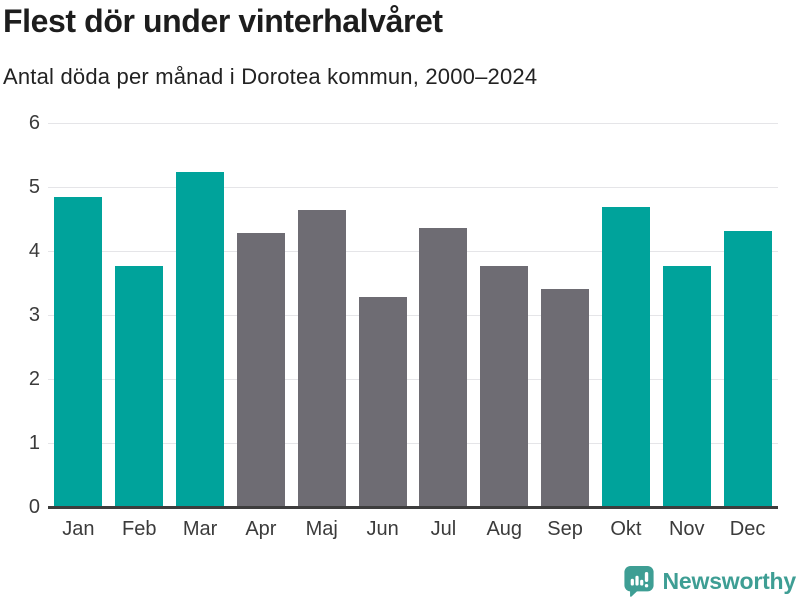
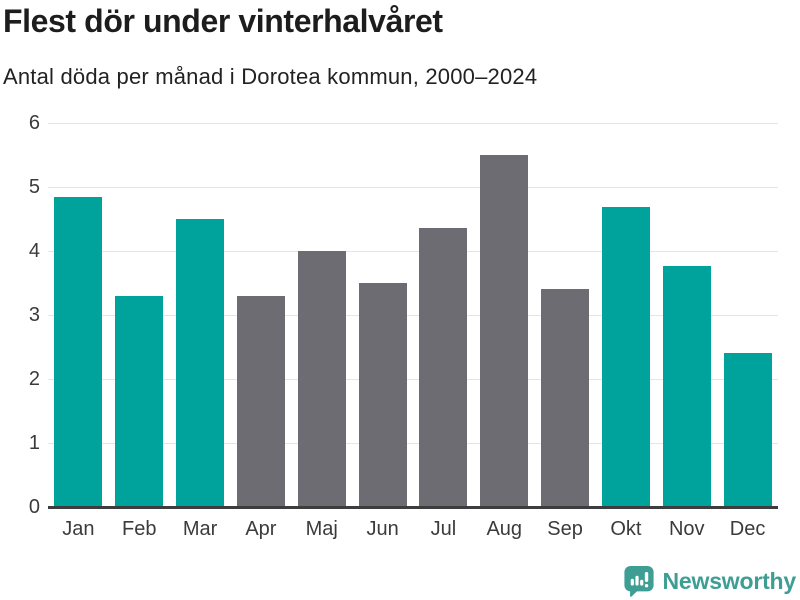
Feb: 3.8 -> 3.3
Mar: 5.2 -> 4.5
Apr: 4.3 -> 3.3
Maj: 4.6 -> 4.0
Jun: 3.3 -> 3.5
Aug: 3.8 -> 5.5
Dec: 4.3 -> 2.4
